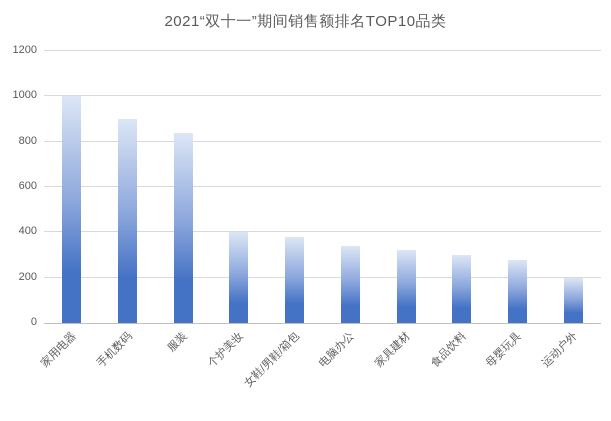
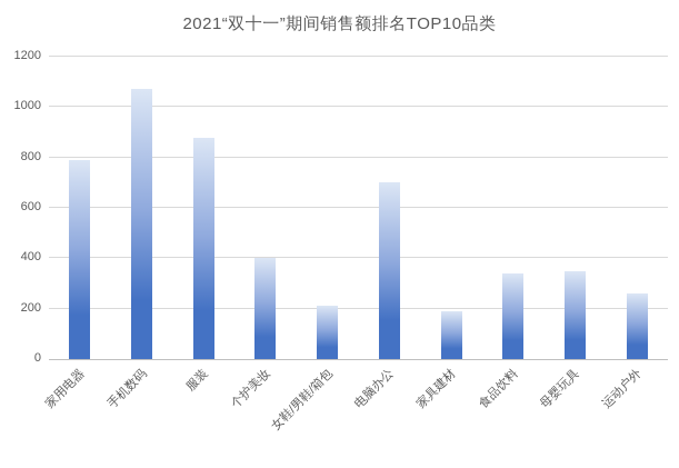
家用电器: 1000 -> 790
手机数码: 900 -> 1070
服装: 840 -> 880
女鞋/男鞋/箱包: 380 -> 210
电脑办公: 340 -> 700
家具建材: 320 -> 190
食品饮料: 300 -> 340
母婴玩具: 280 -> 350
运动户外: 200 -> 260
